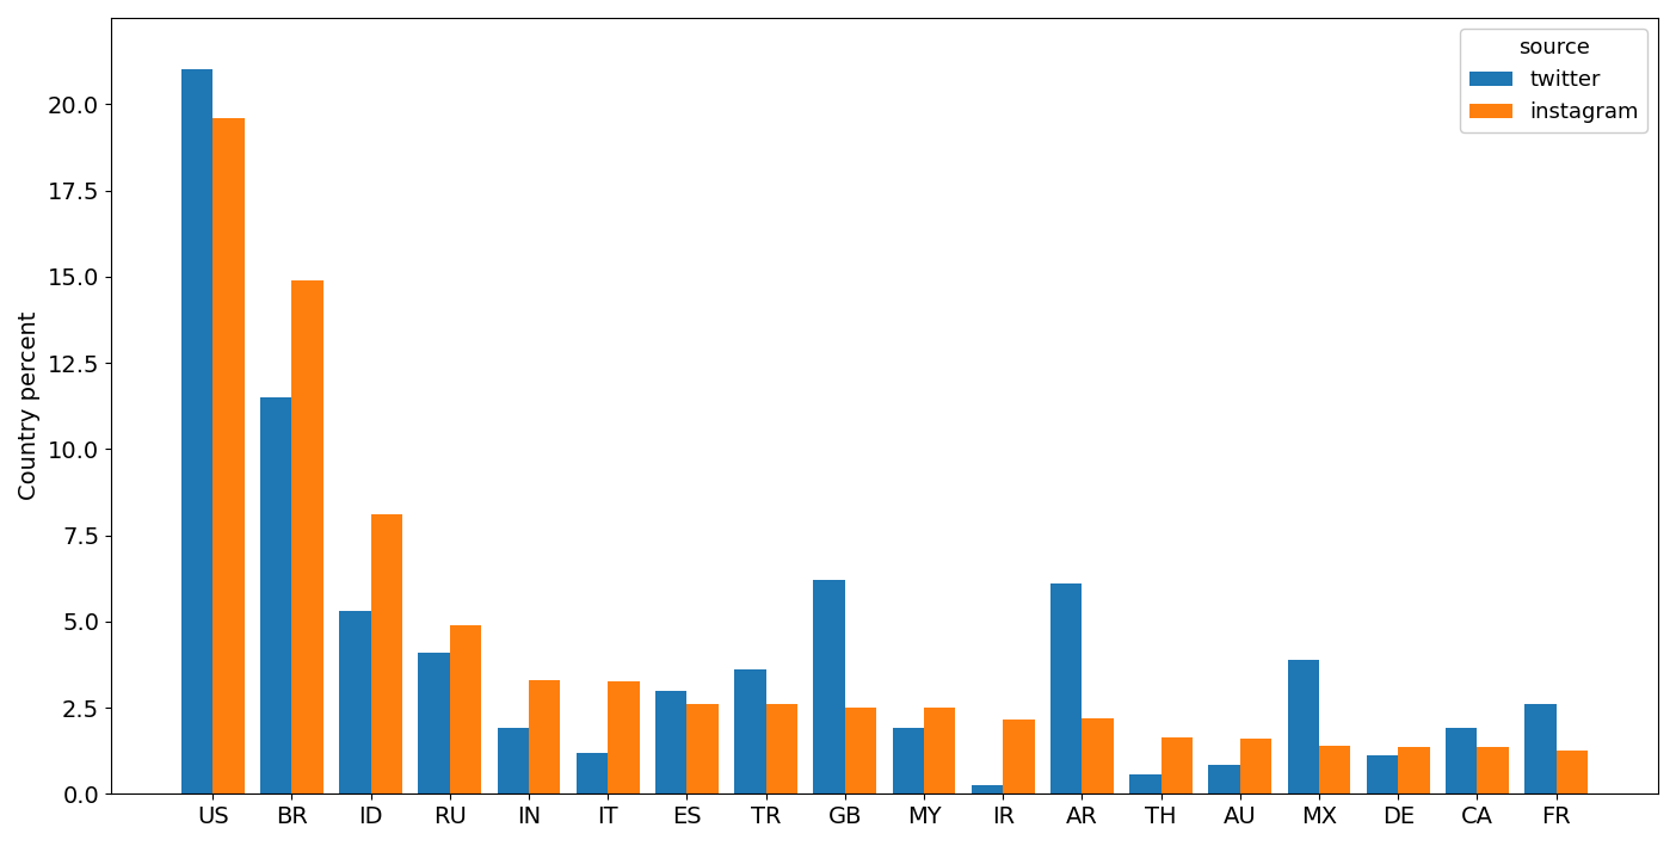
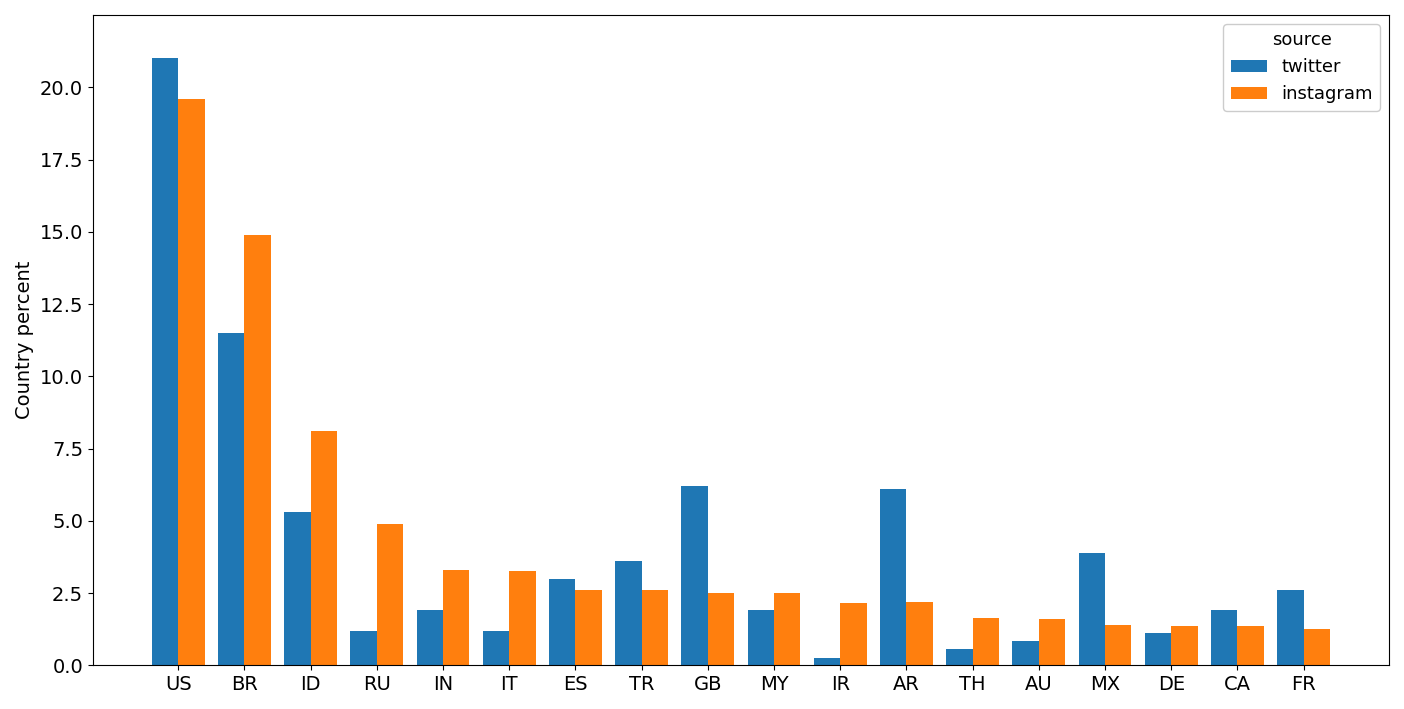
twitter/RU: 4.10 -> 1.20
